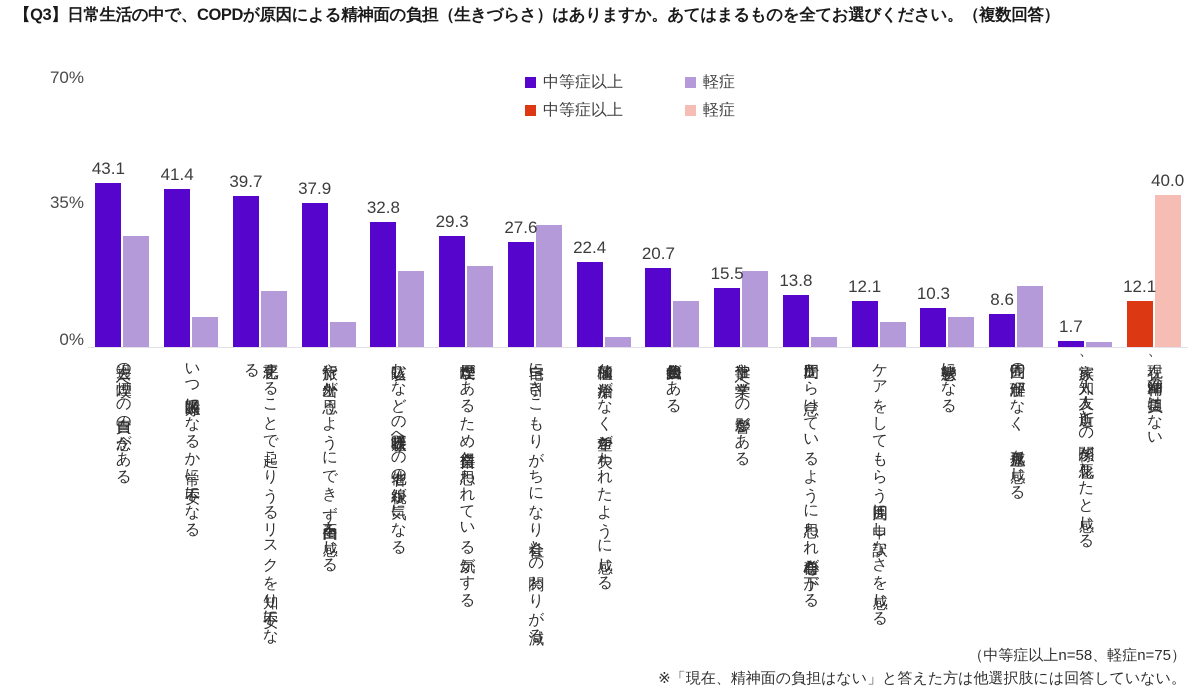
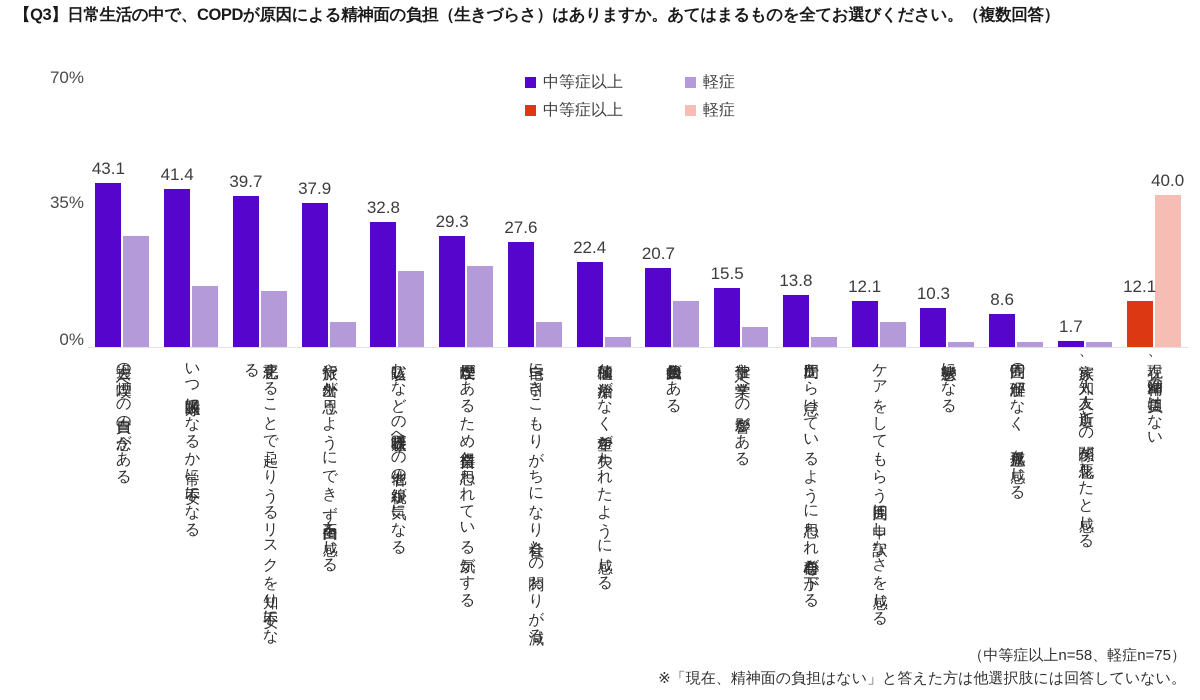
軽症/いつ呼吸困難になるか常に不安になる: 8% -> 16%
軽症/自宅に引きこもりがちになり社会との関わりが減る: 32% -> 7%
軽症/仕事や学業への影響がある: 20% -> 5%
軽症/鬱状態になる: 8% -> 1%
軽症/周囲の理解がなく、孤立感を感じる: 16% -> 1%
